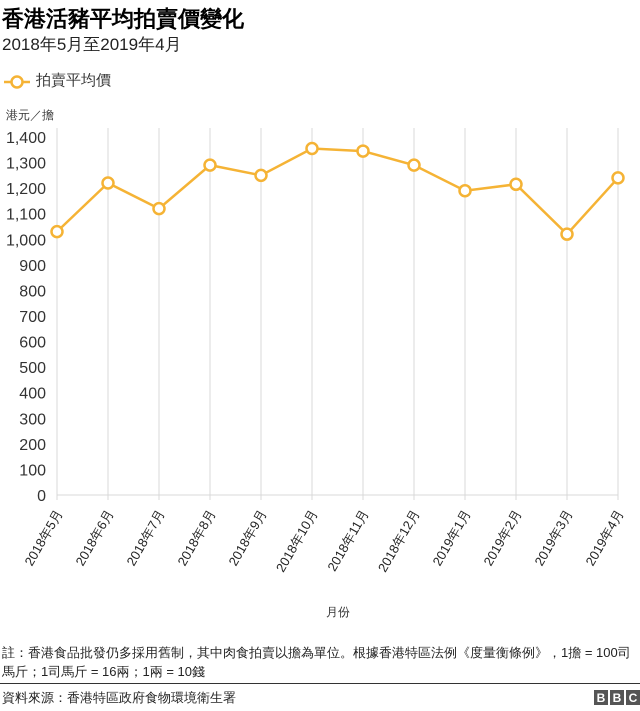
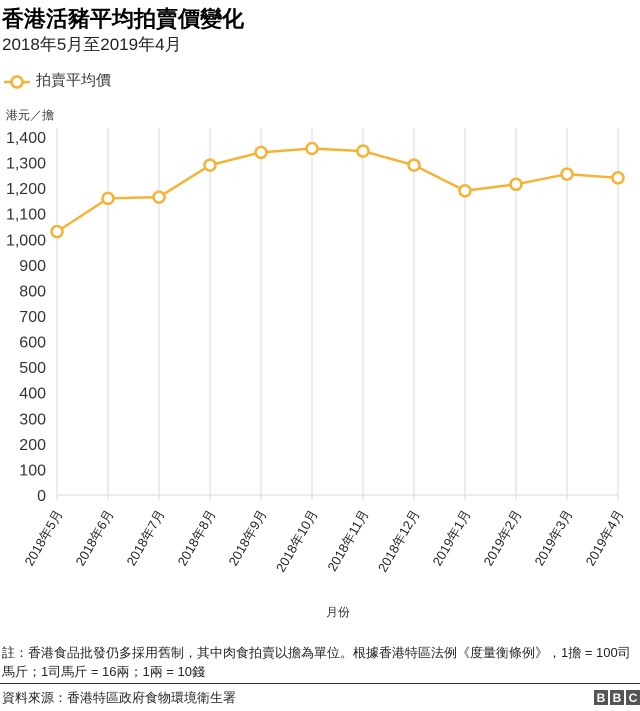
2018年6月: 1220 -> 1160
2018年7月: 1120 -> 1160
2018年9月: 1250 -> 1340
2019年3月: 1020 -> 1260
